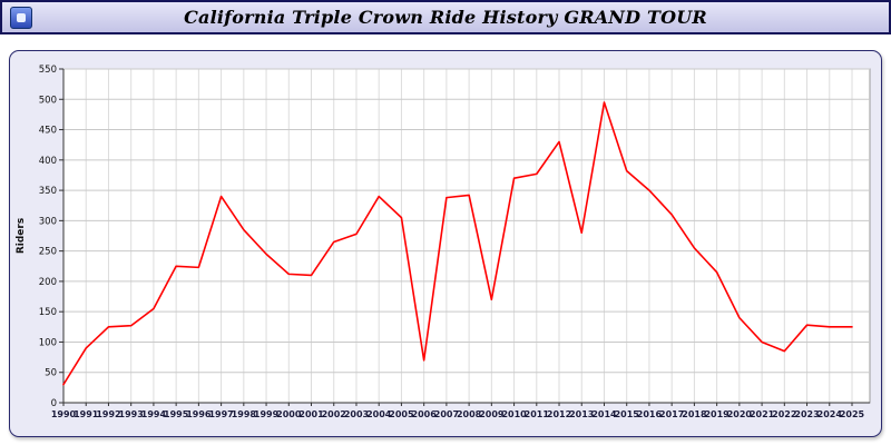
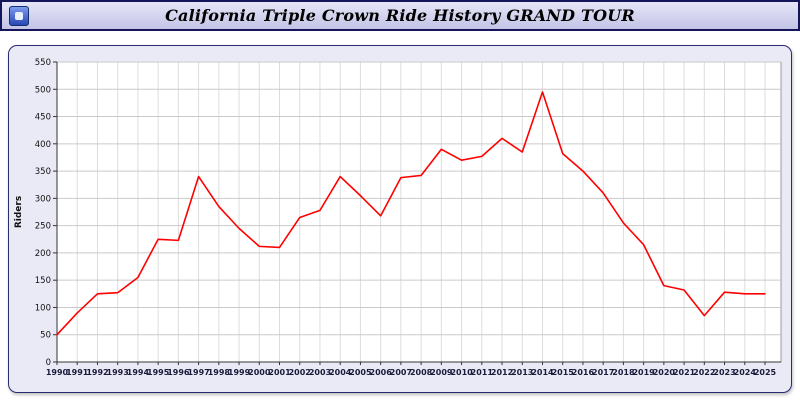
1990: 30 -> 50
2006: 70 -> 270
2009: 170 -> 390
2012: 430 -> 410
2013: 280 -> 380
2021: 100 -> 130
